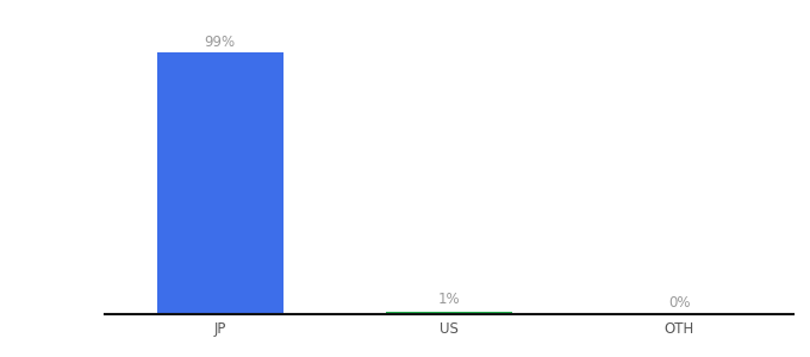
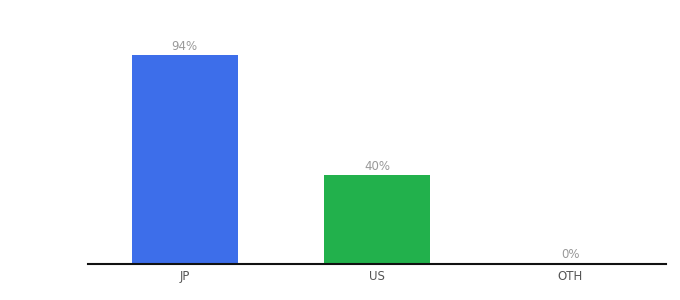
JP: 99% -> 94%
US: 1% -> 40%
